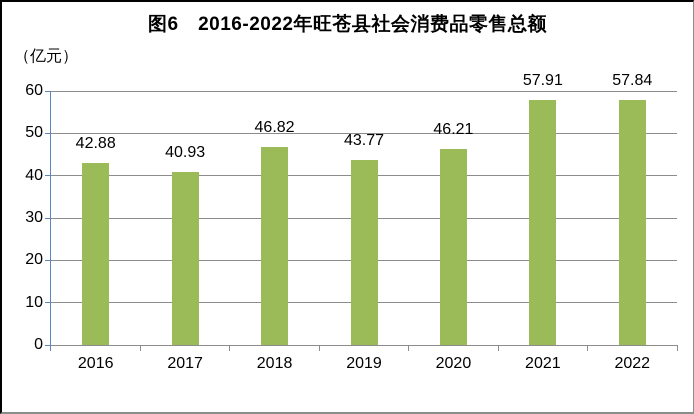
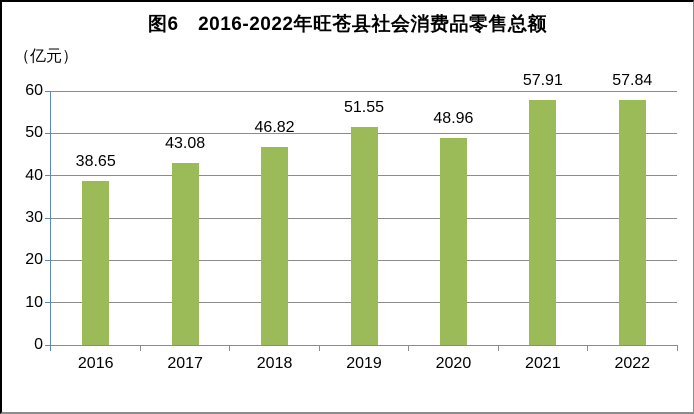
2016: 42.88 -> 38.65
2017: 40.93 -> 43.08
2019: 43.77 -> 51.55
2020: 46.21 -> 48.96
